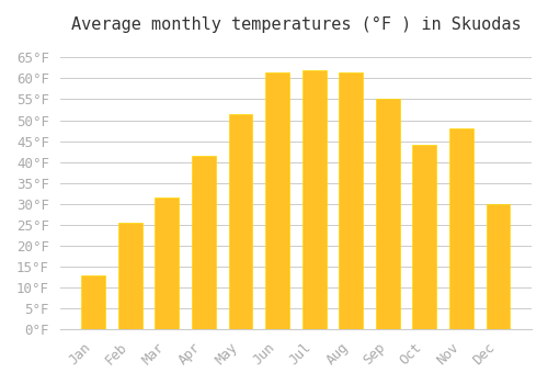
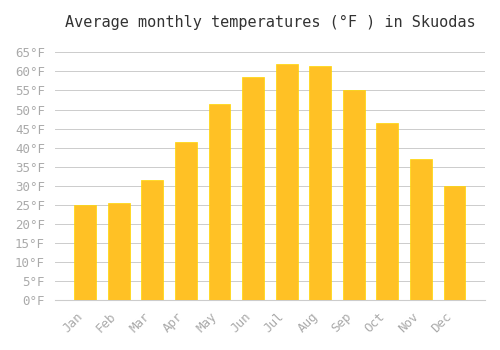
Jan: 13.0°F -> 25.0°F
Jun: 61.5°F -> 58.5°F
Oct: 44.0°F -> 46.5°F
Nov: 48.0°F -> 37.0°F
